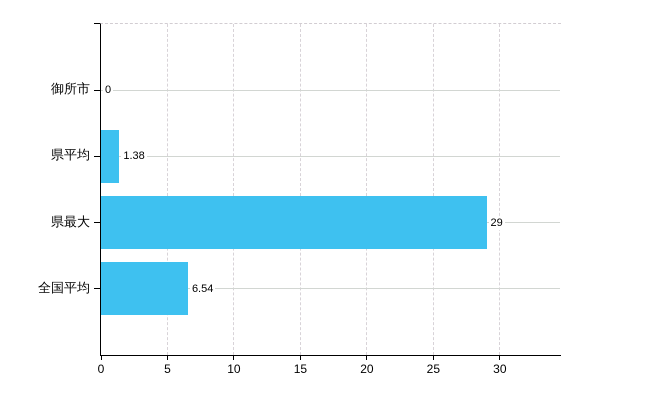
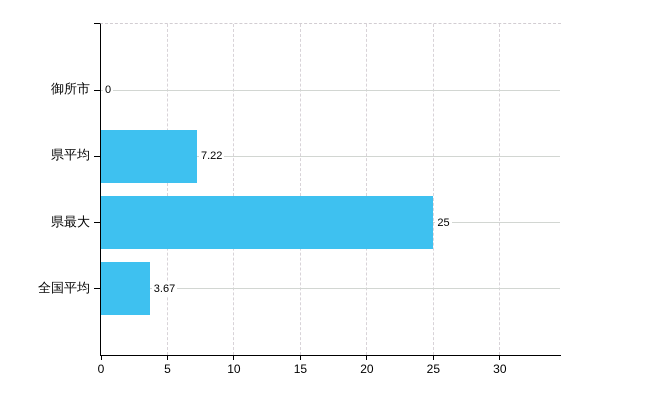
県平均: 1.38 -> 7.22
県最大: 29 -> 25
全国平均: 6.54 -> 3.67
